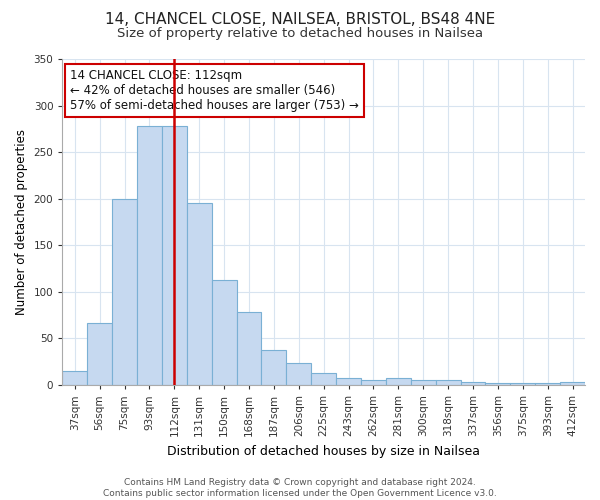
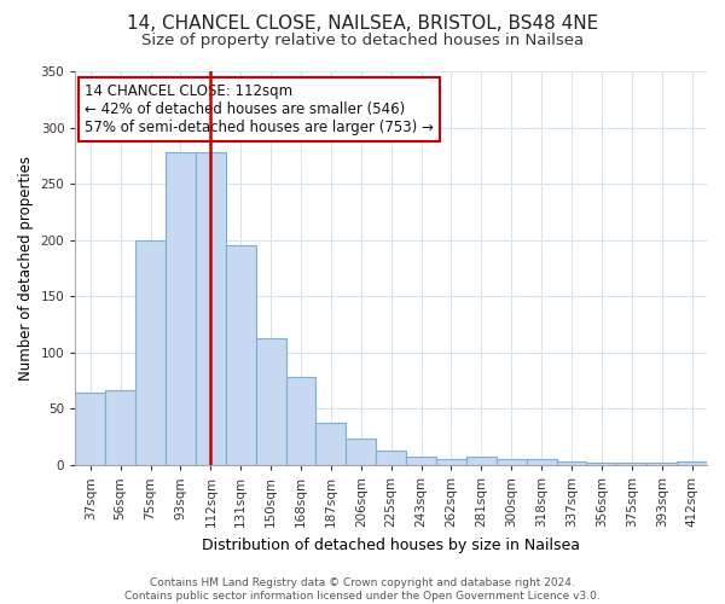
37sqm: 15 -> 64
